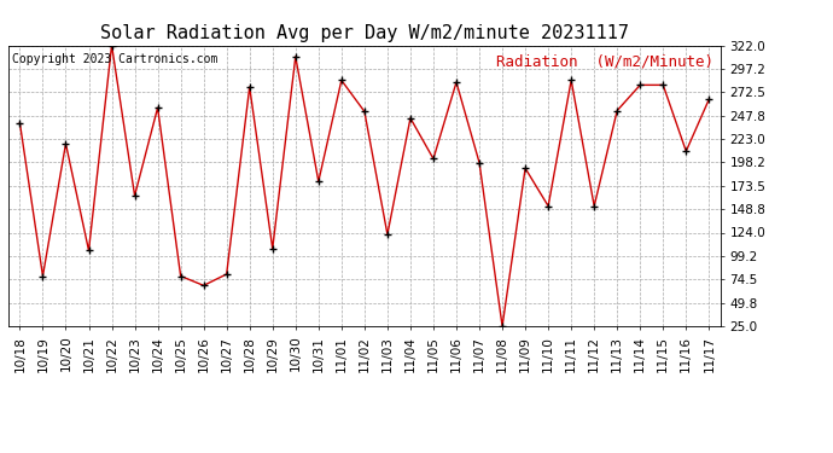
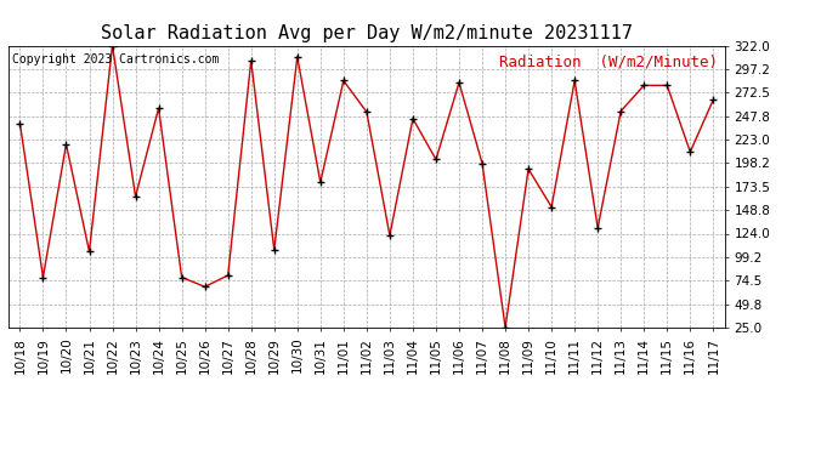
10/28: 278 -> 306
11/12: 152 -> 130
